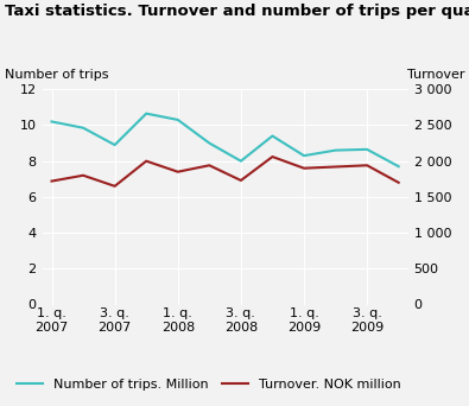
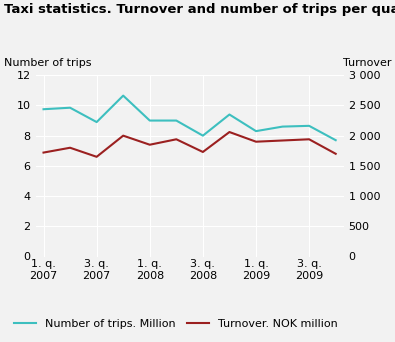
Number of trips. Million/1. q. 2007: 10.2 -> 9.8
Number of trips. Million/1. q. 2008: 10.3 -> 9.0
